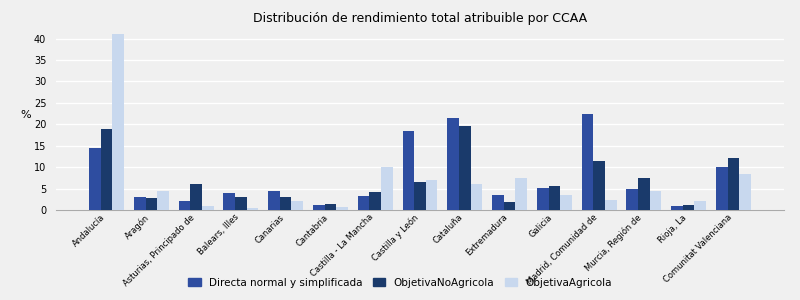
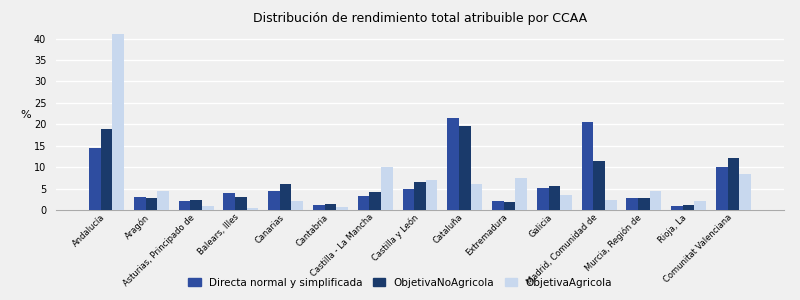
ObjetivaNoAgricola/Asturias, Principado de: 6.0 -> 2.3
ObjetivaNoAgricola/Canarias: 3.0 -> 6.0
Directa normal y simplificada/Castilla y León: 18.5 -> 5.0
Directa normal y simplificada/Extremadura: 3.5 -> 2.0
Directa normal y simplificada/Madrid, Comunidad de: 22.5 -> 20.5
Directa normal y simplificada/Murcia, Región de: 5.0 -> 2.8
ObjetivaNoAgricola/Murcia, Región de: 7.5 -> 2.8
